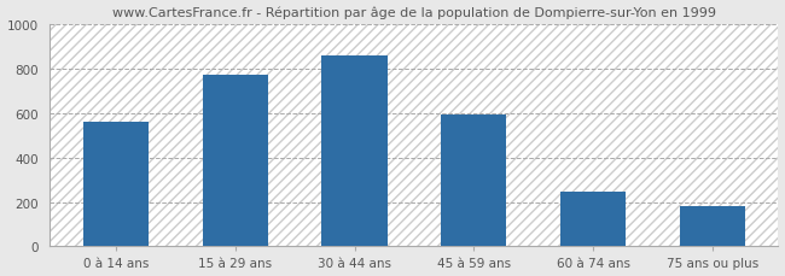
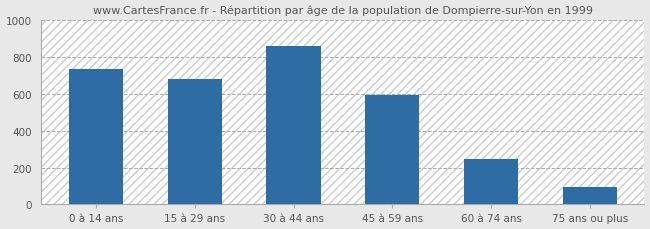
0 à 14 ans: 560 -> 740
15 à 29 ans: 770 -> 680
75 ans ou plus: 180 -> 100
